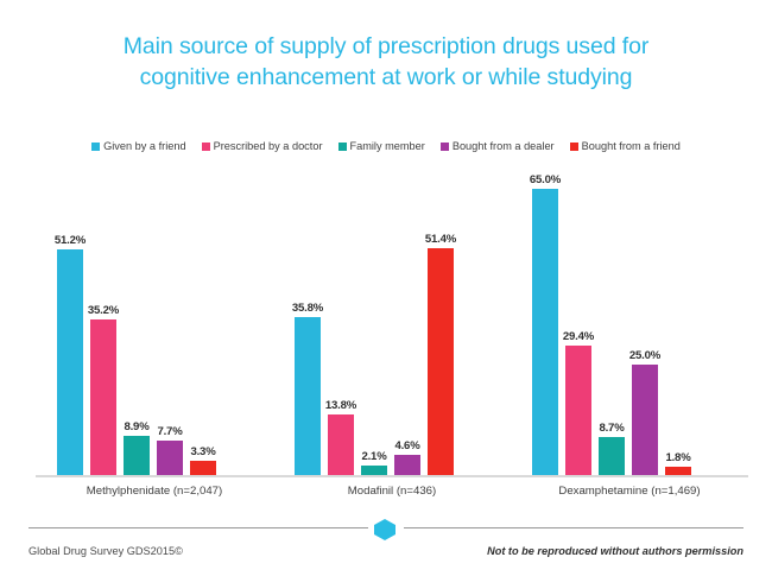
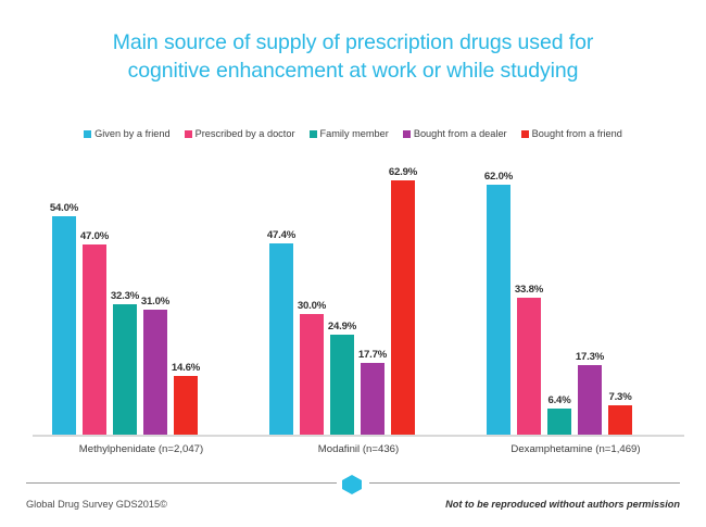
Given by a friend/Methylphenidate (n=2,047): 51.2% -> 54.0%
Prescribed by a doctor/Methylphenidate (n=2,047): 35.2% -> 47.0%
Family member/Methylphenidate (n=2,047): 8.9% -> 32.3%
Bought from a dealer/Methylphenidate (n=2,047): 7.7% -> 31.0%
Bought from a friend/Methylphenidate (n=2,047): 3.3% -> 14.6%
Given by a friend/Modafinil (n=436): 35.8% -> 47.4%
Prescribed by a doctor/Modafinil (n=436): 13.8% -> 30.0%
Family member/Modafinil (n=436): 2.1% -> 24.9%
Bought from a dealer/Modafinil (n=436): 4.6% -> 17.7%
Bought from a friend/Modafinil (n=436): 51.4% -> 62.9%
Given by a friend/Dexamphetamine (n=1,469): 65.0% -> 62.0%
Prescribed by a doctor/Dexamphetamine (n=1,469): 29.4% -> 33.8%
Family member/Dexamphetamine (n=1,469): 8.7% -> 6.4%
Bought from a dealer/Dexamphetamine (n=1,469): 25.0% -> 17.3%
Bought from a friend/Dexamphetamine (n=1,469): 1.8% -> 7.3%
